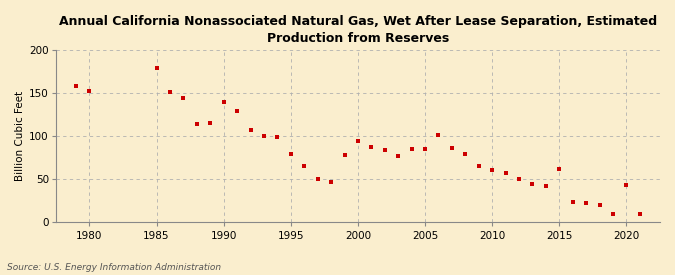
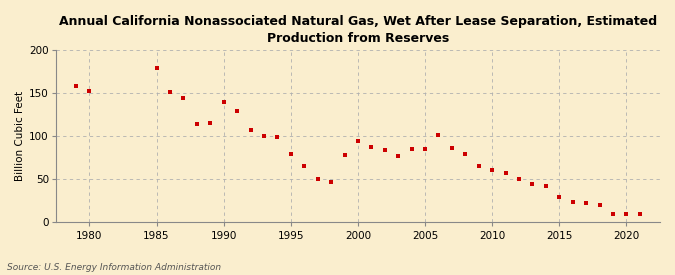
2015: 62 -> 29
2020: 44 -> 10
